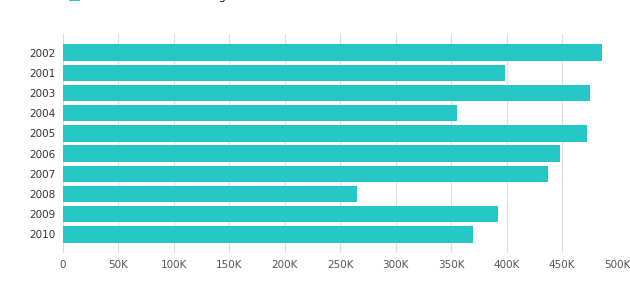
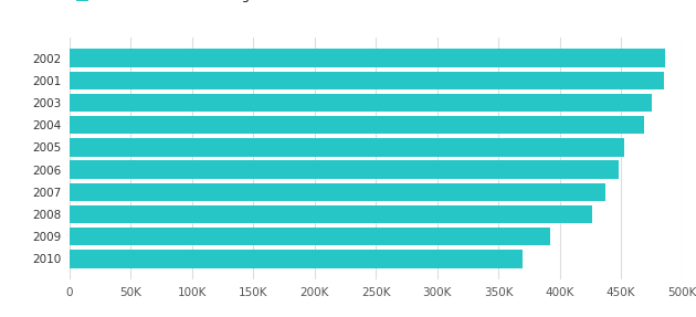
2001: 399K -> 485K
2004: 355K -> 469K
2005: 473K -> 453K
2008: 265K -> 427K
